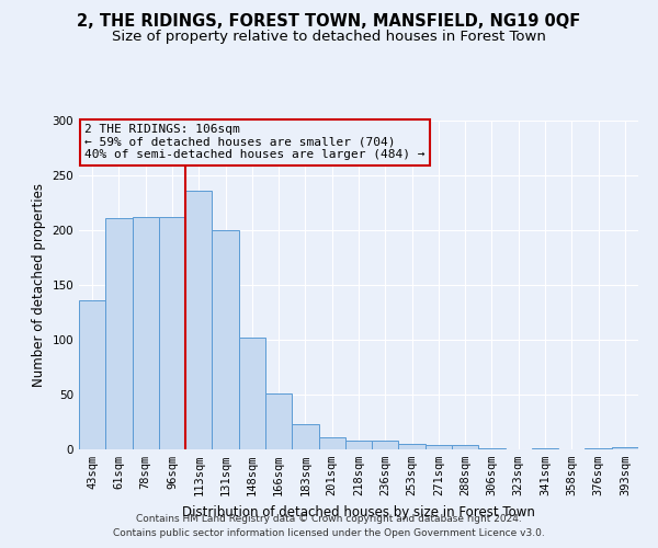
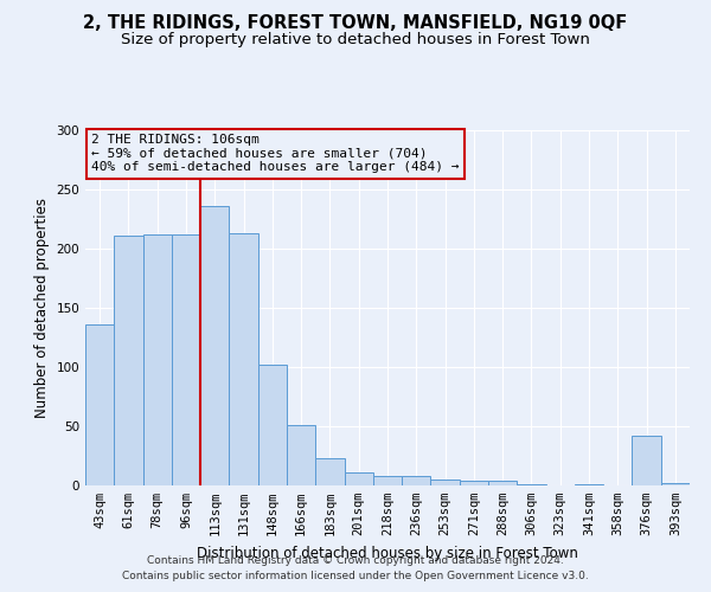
131sqm: 200 -> 213
376sqm: 1 -> 42
